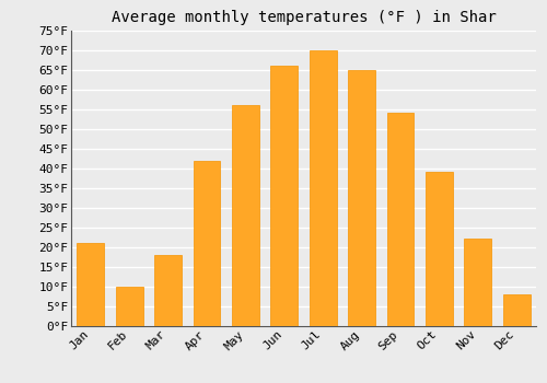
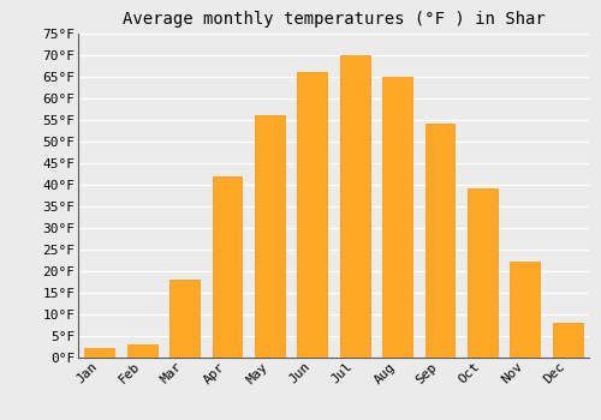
Jan: 21°F -> 2°F
Feb: 10°F -> 3°F
